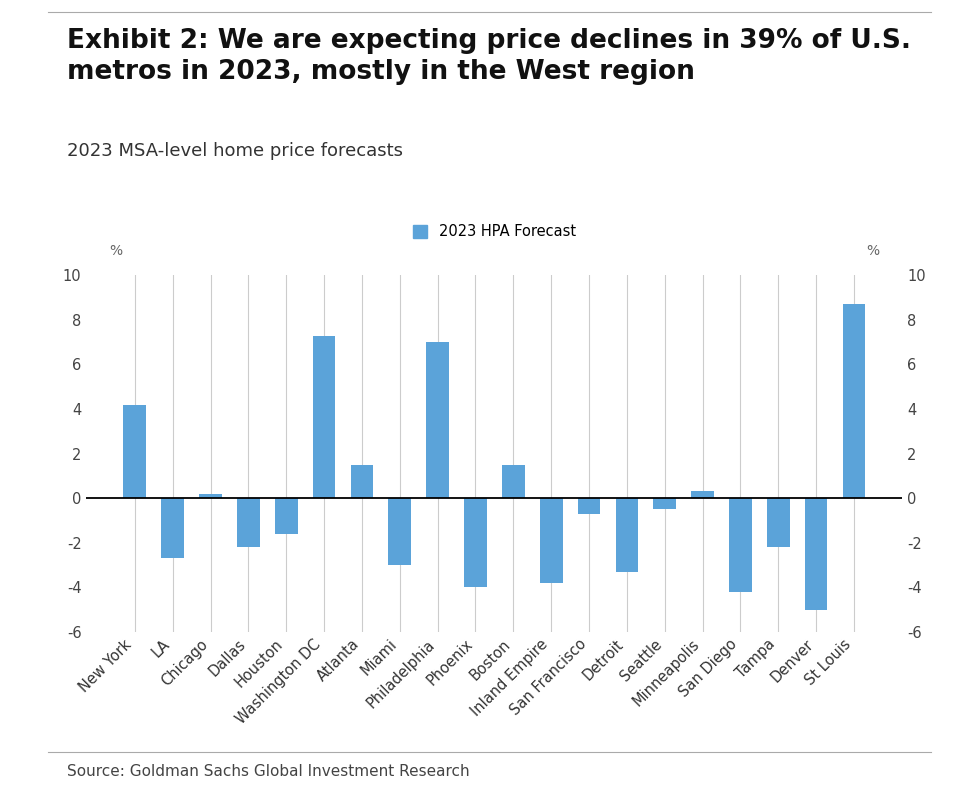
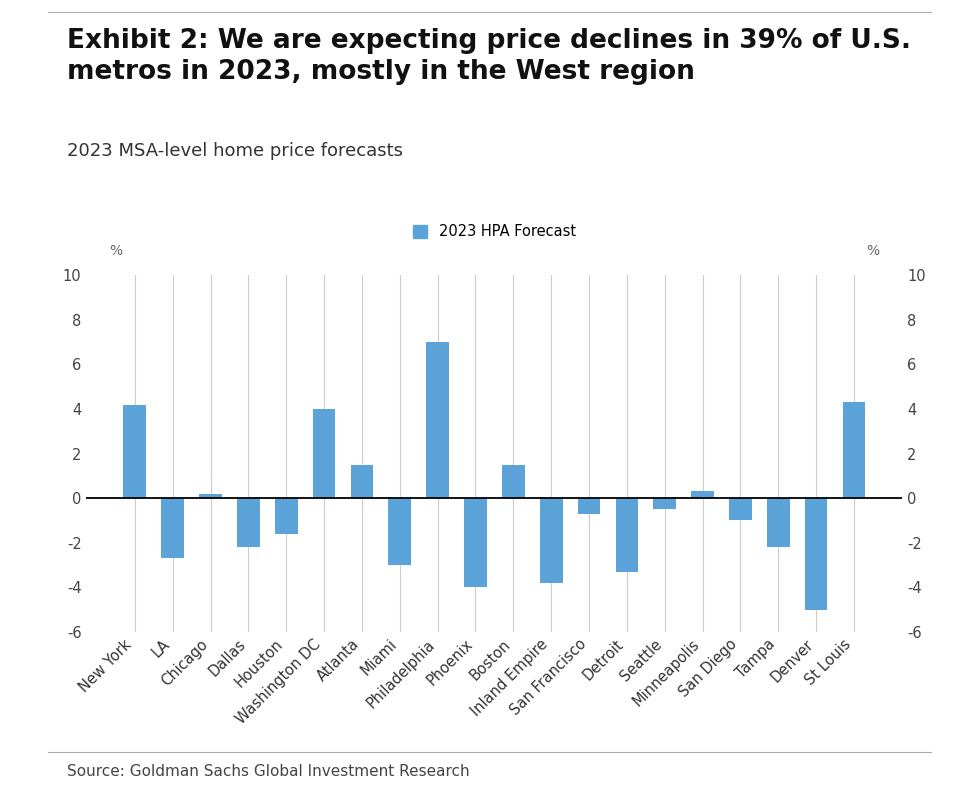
Washington DC: 7.3 -> 4.0
San Diego: -4.2 -> -1.0
St Louis: 8.7 -> 4.3
